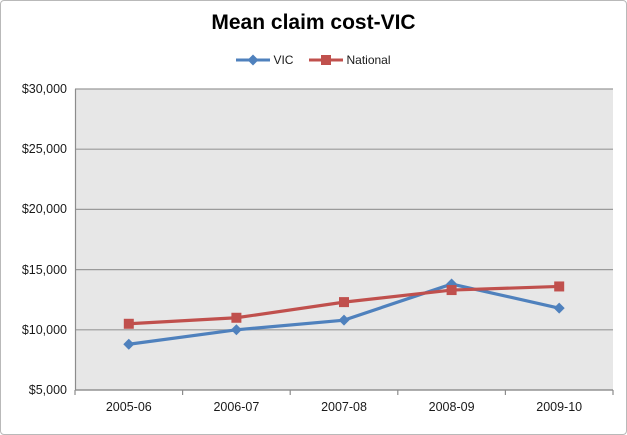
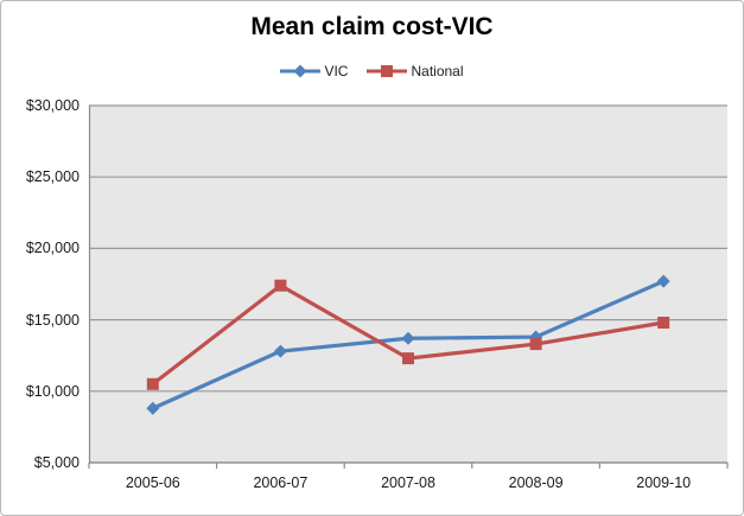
VIC/2006-07: $10000 -> $12800
National/2006-07: $11000 -> $17400
VIC/2007-08: $10800 -> $13700
VIC/2009-10: $11800 -> $17700
National/2009-10: $13600 -> $14800
